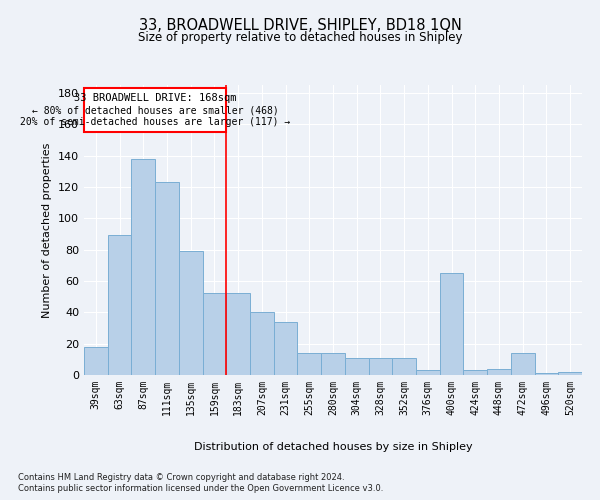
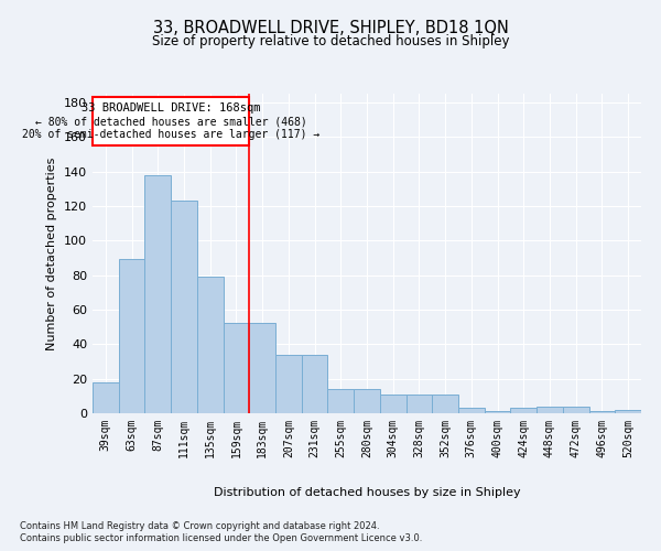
207sqm: 40 -> 34
400sqm: 65 -> 1
472sqm: 14 -> 4
